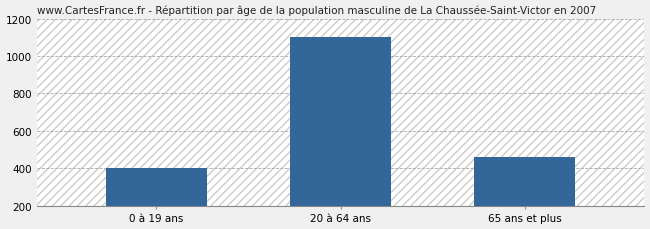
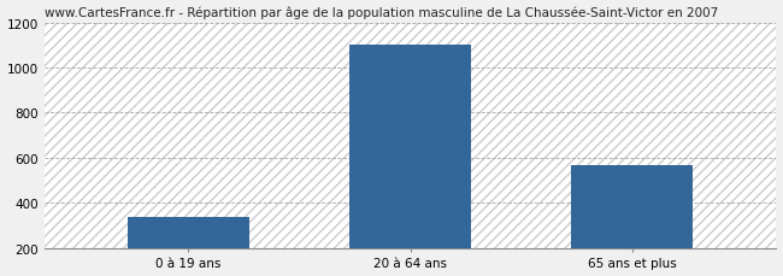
0 à 19 ans: 400 -> 340
65 ans et plus: 460 -> 570
